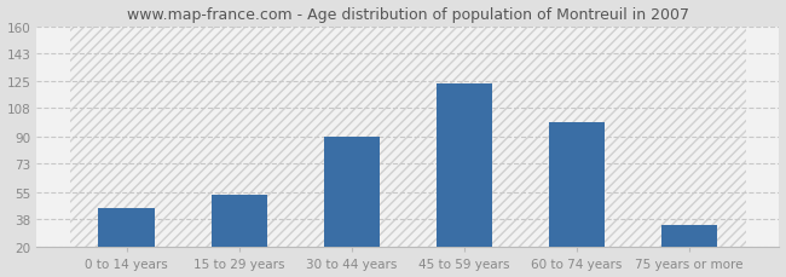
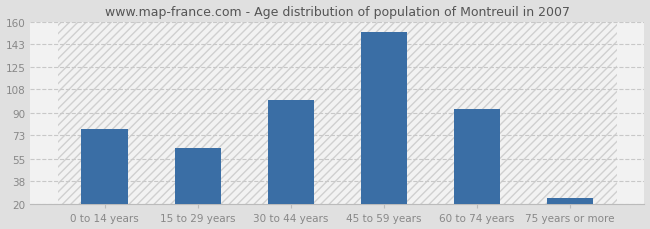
0 to 14 years: 45 -> 78
15 to 29 years: 53 -> 63
30 to 44 years: 90 -> 100
45 to 59 years: 124 -> 152
60 to 74 years: 99 -> 93
75 years or more: 34 -> 25
